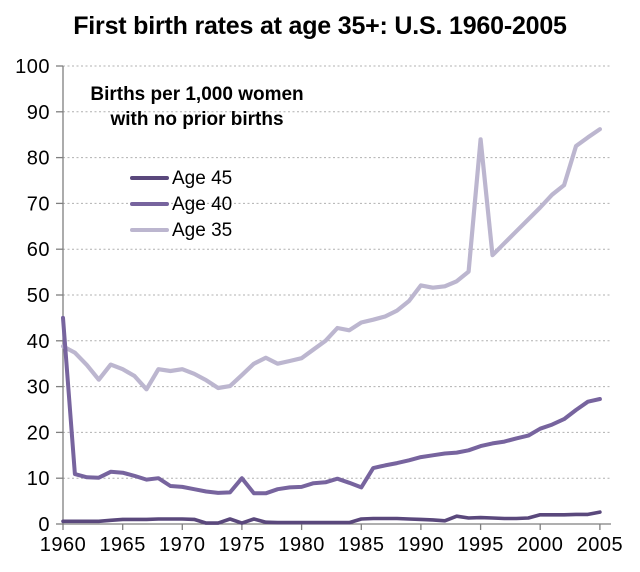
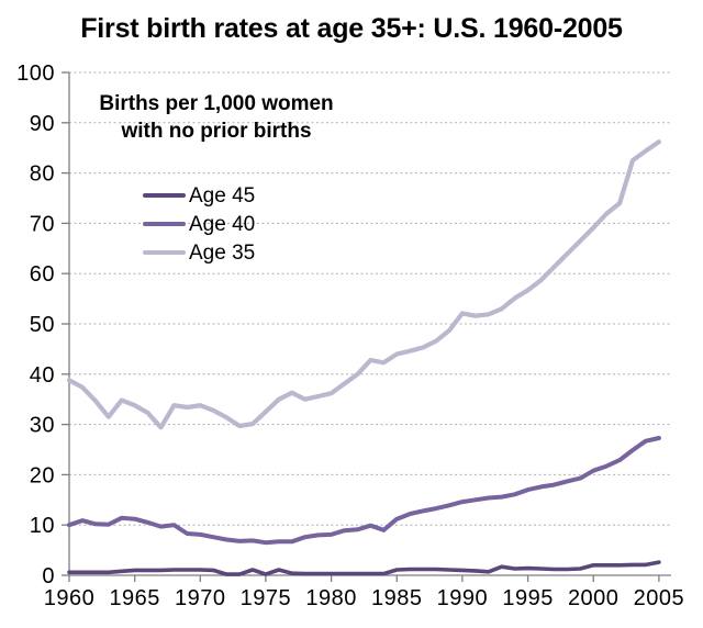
Age 40/1960: 45 -> 10
Age 40/1975: 10 -> 6
Age 40/1985: 8 -> 11
Age 35/1995: 84 -> 57
